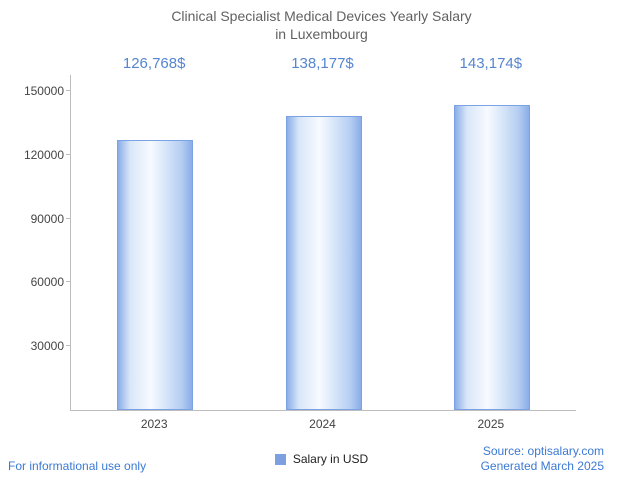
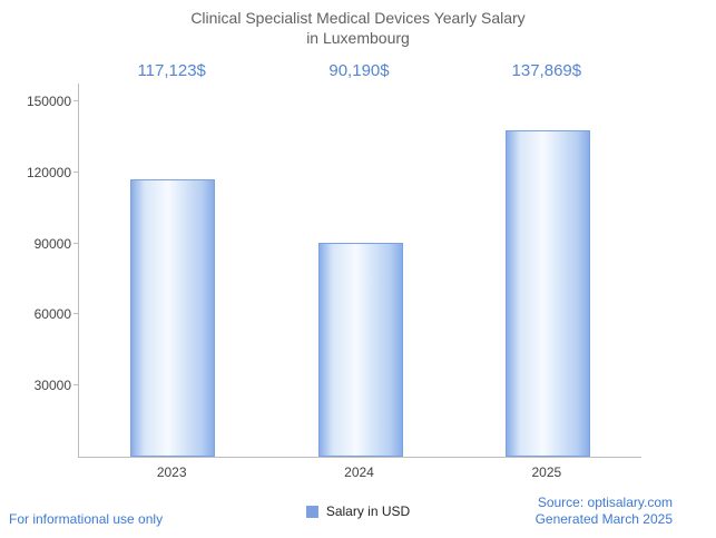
2023: 126,768 -> 117,123
2024: 138,177 -> 90,190
2025: 143,174 -> 137,869
